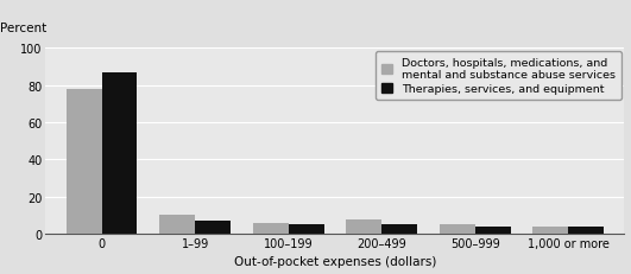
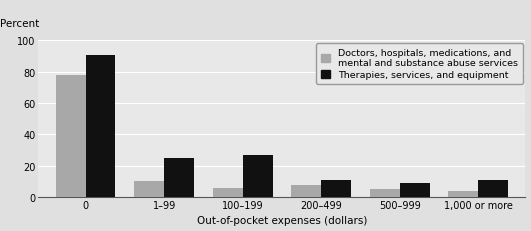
Therapies, services, and equipment/0: 87 -> 91
Therapies, services, and equipment/1–99: 7 -> 25
Therapies, services, and equipment/100–199: 5 -> 27
Therapies, services, and equipment/200–499: 5 -> 11
Therapies, services, and equipment/500–999: 4 -> 9
Therapies, services, and equipment/1,000 or more: 4 -> 11
